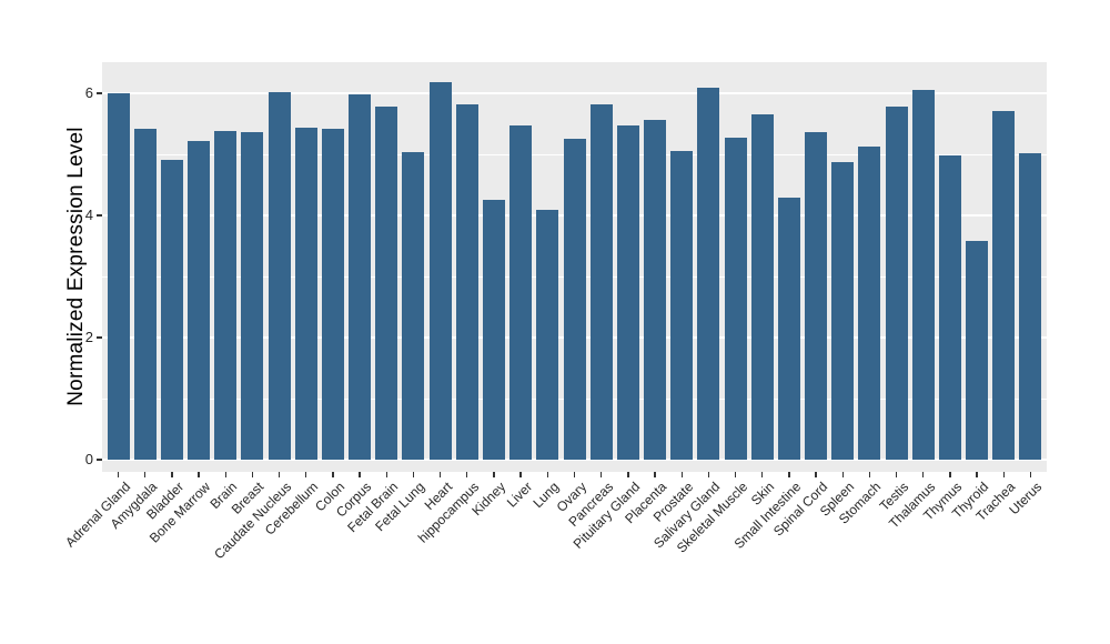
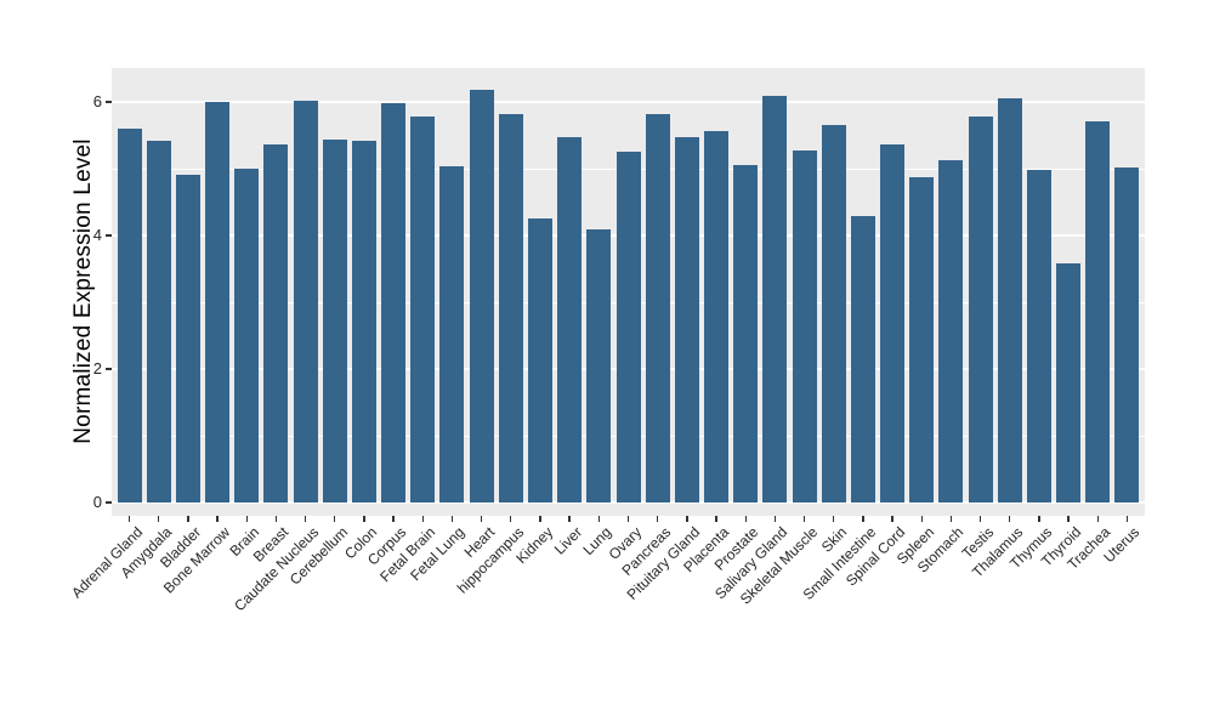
Adrenal Gland: 6.0 -> 5.6
Bone Marrow: 5.2 -> 6.0
Brain: 5.4 -> 5.0
